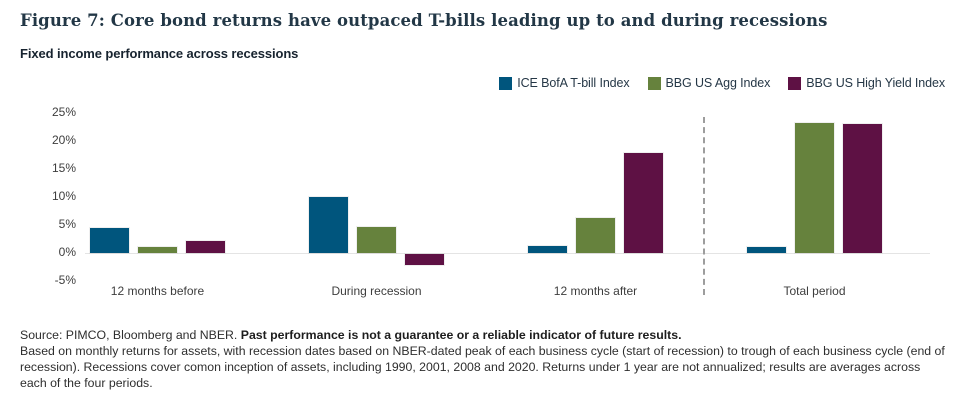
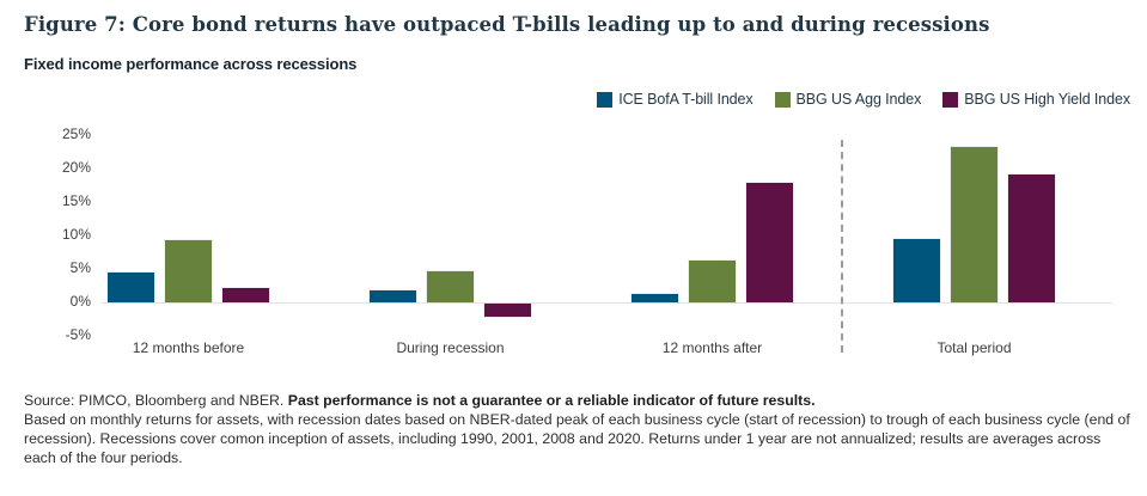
BBG US Agg Index/12 months before: 1% -> 9%
ICE BofA T-bill Index/During recession: 10% -> 2%
ICE BofA T-bill Index/Total period: 1% -> 10%
BBG US High Yield Index/Total period: 23% -> 19%
